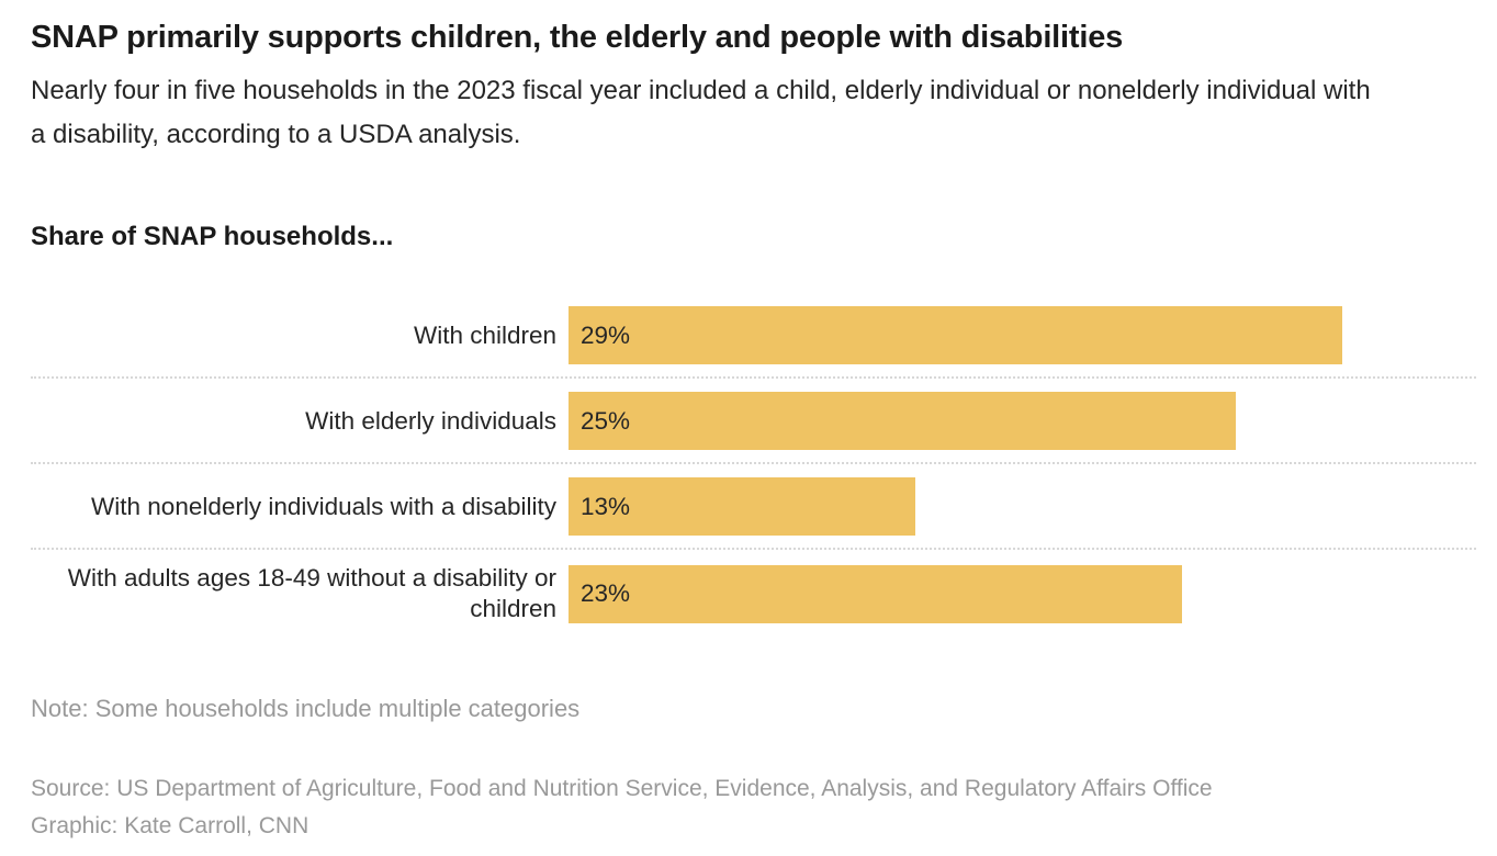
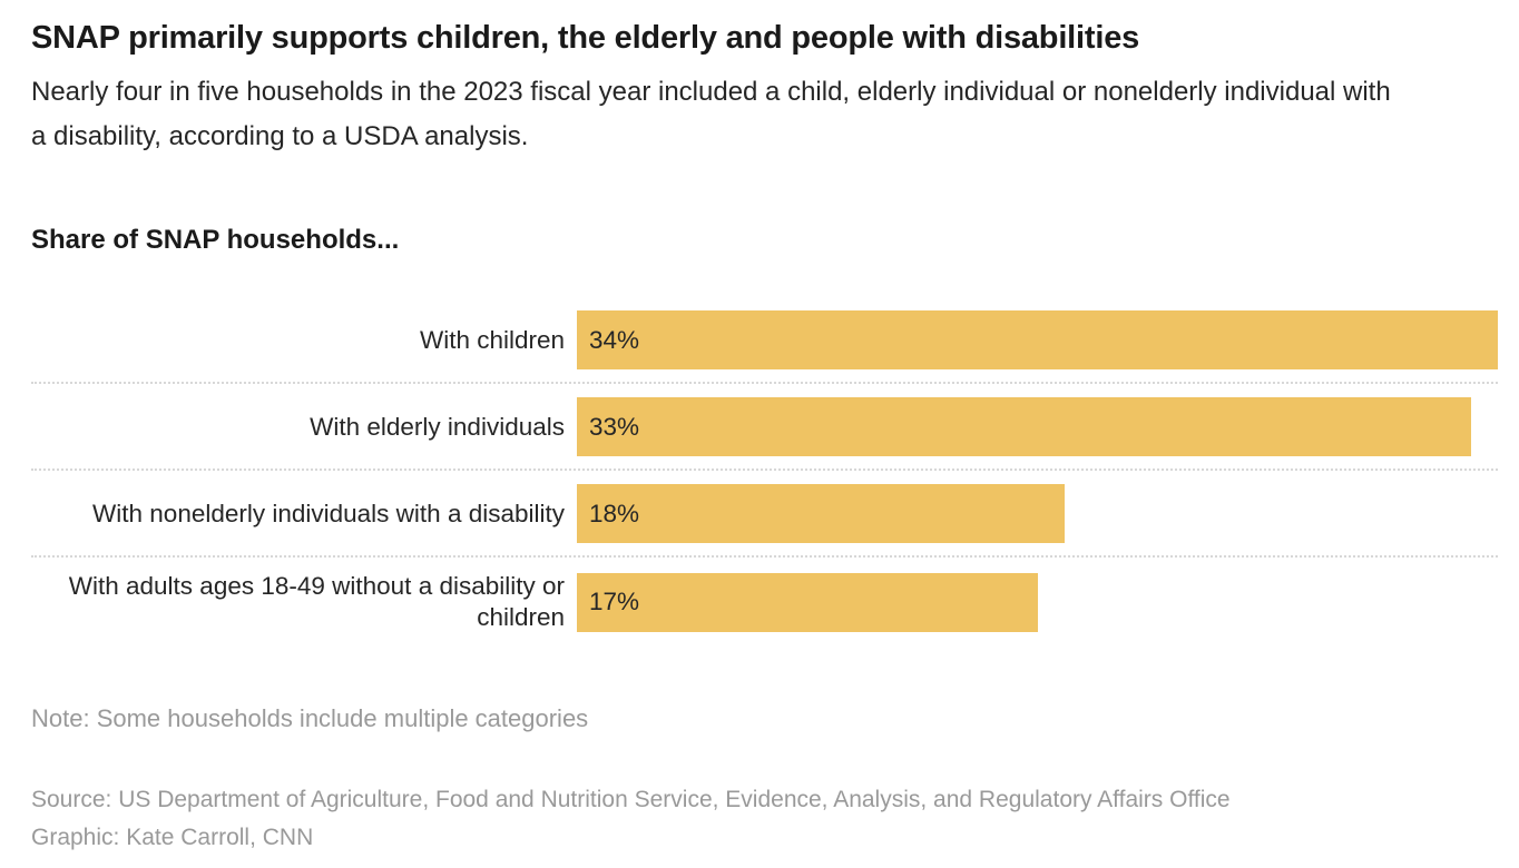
With children: 29% -> 34%
With elderly individuals: 25% -> 33%
With nonelderly individuals with a disability: 13% -> 18%
With adults ages 18-49 without a disability or children: 23% -> 17%
